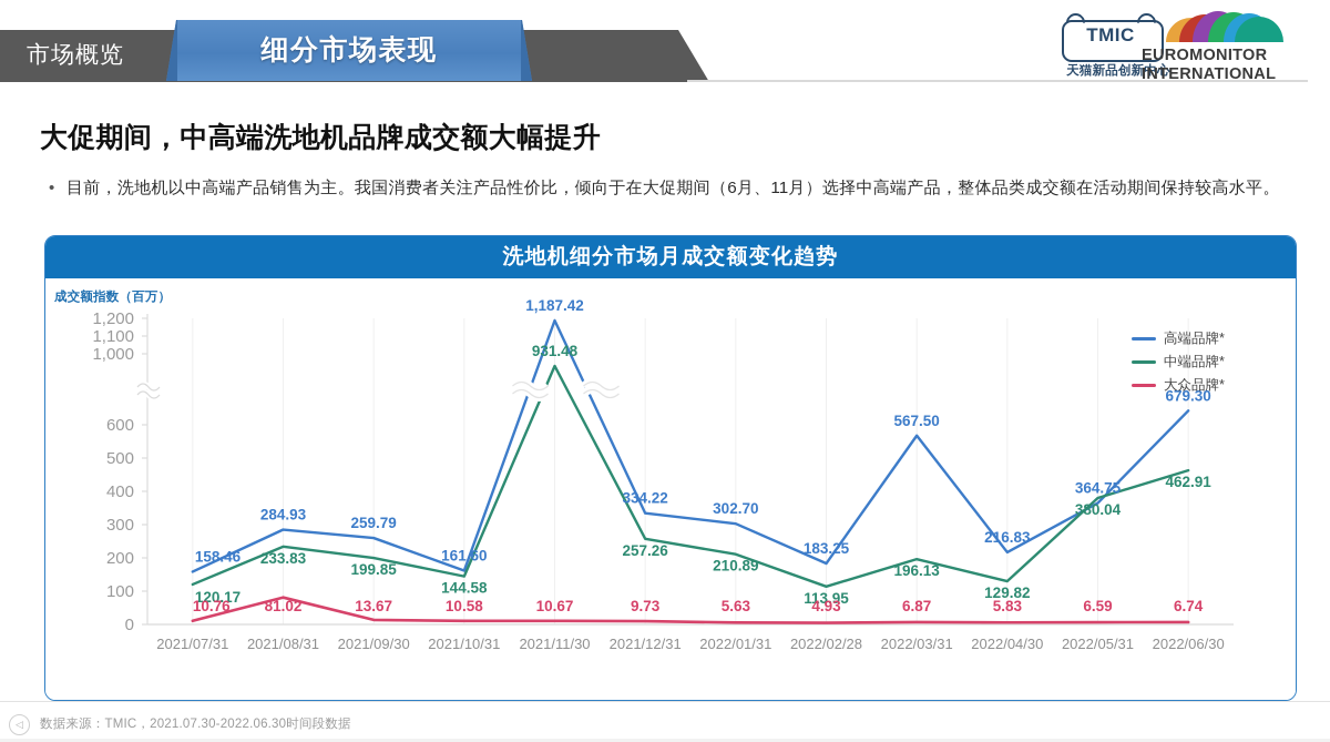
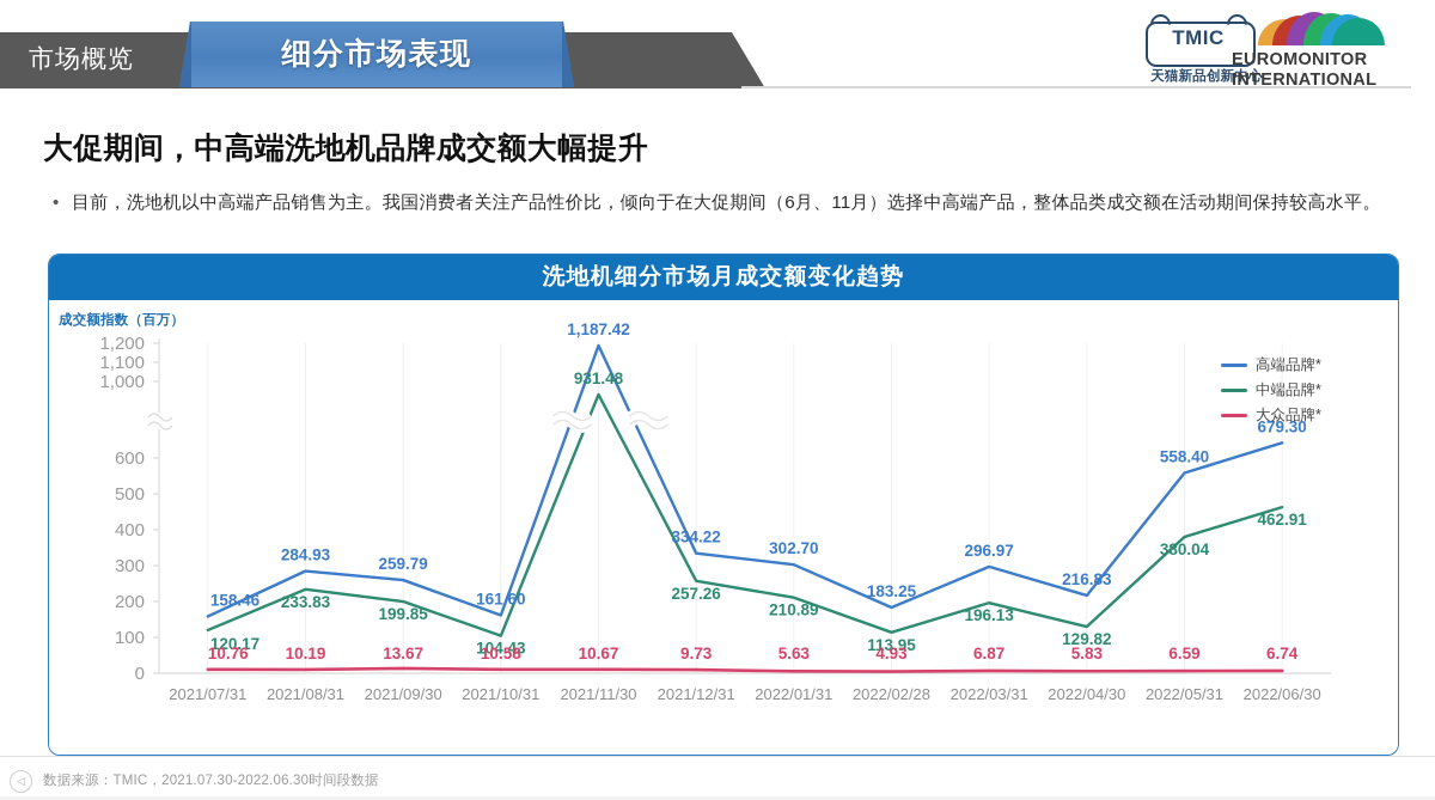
大众品牌*/2021/08/31: 81.02 -> 10.19
中端品牌*/2021/10/31: 144.58 -> 104.43
高端品牌*/2022/03/31: 567.50 -> 296.97
高端品牌*/2022/05/31: 364.75 -> 558.40
